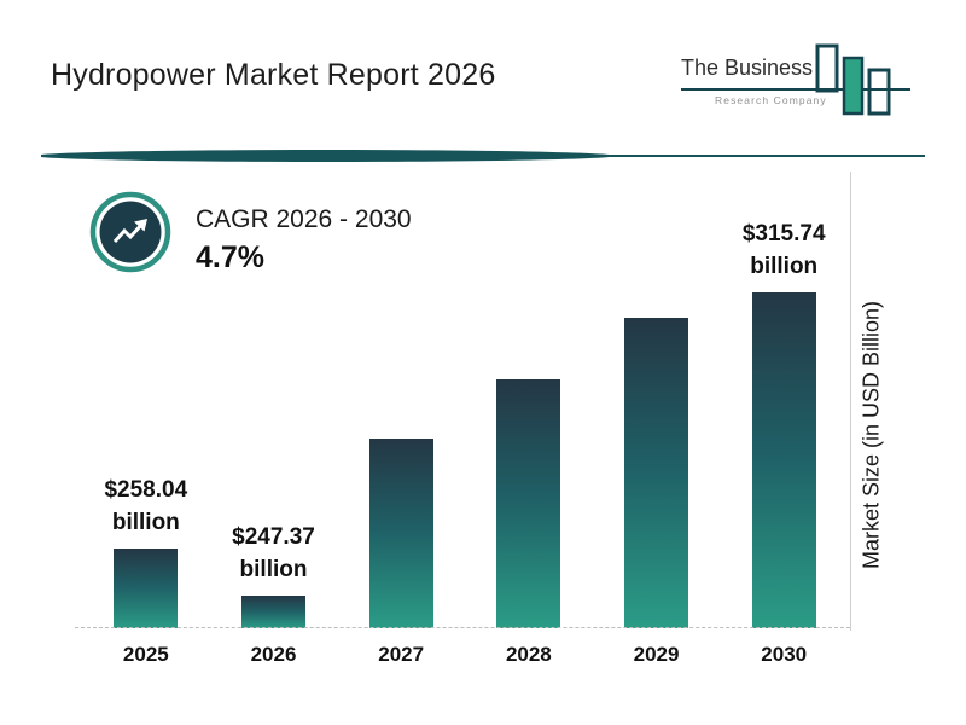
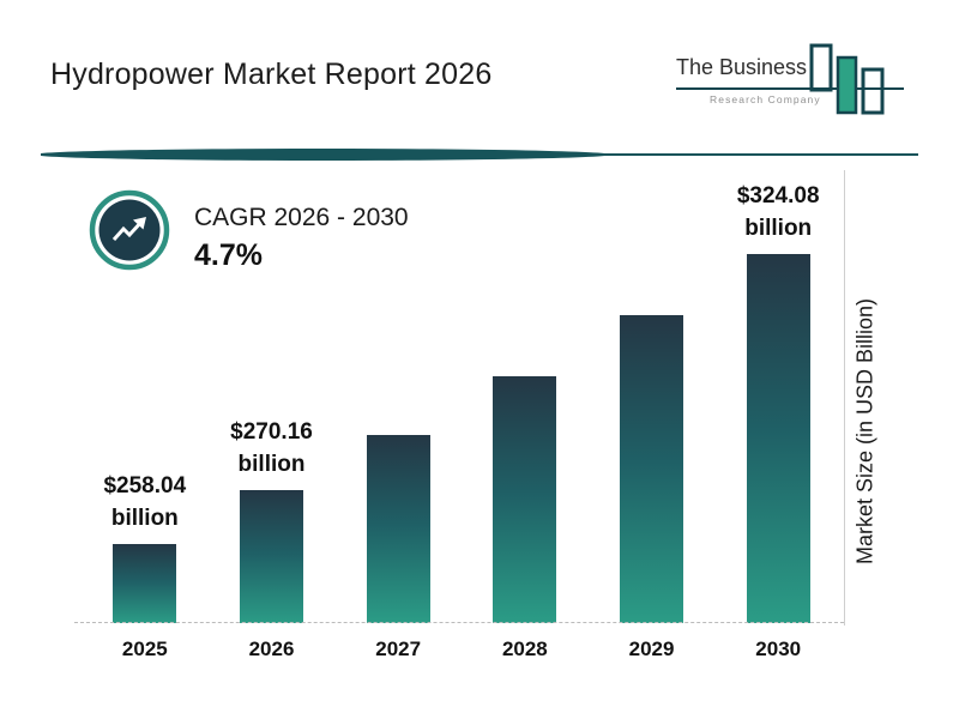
2026: $247.37 -> $270.16
2030: $315.74 -> $324.08
